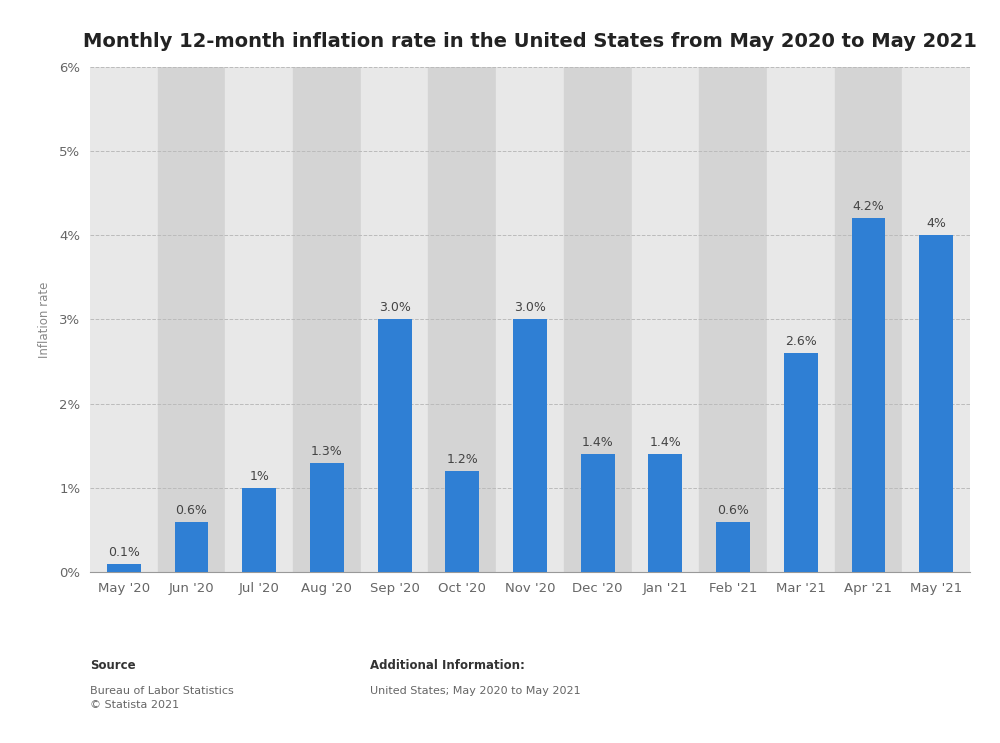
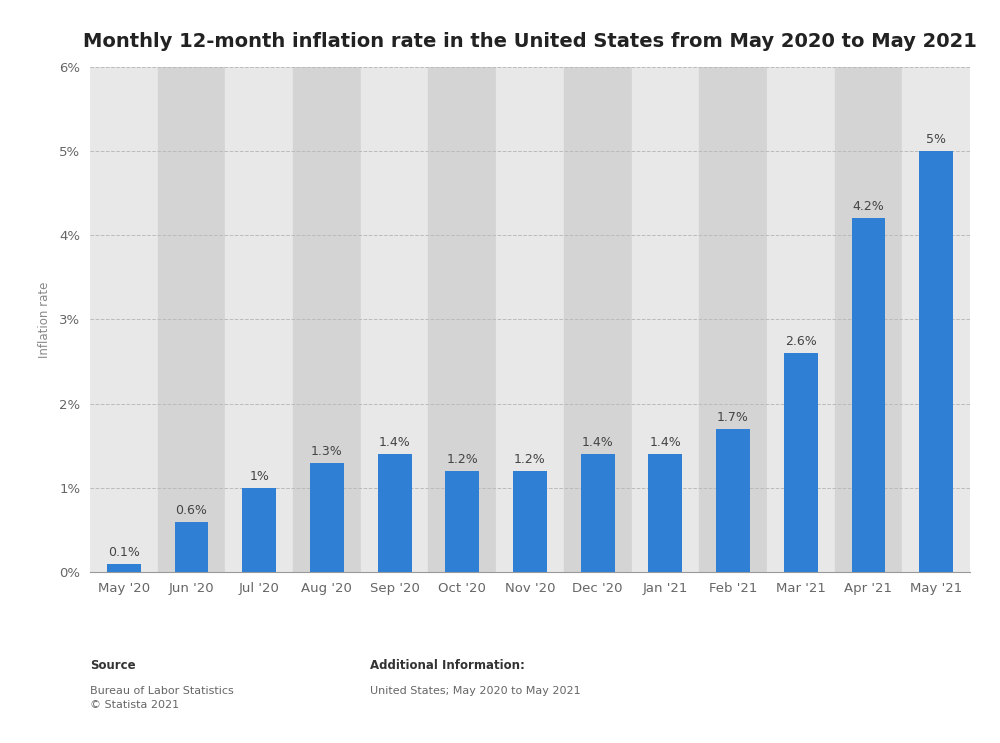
Sep '20: 3.0% -> 1.4%
Nov '20: 3.0% -> 1.2%
Feb '21: 0.6% -> 1.7%
May '21: 4% -> 5%
